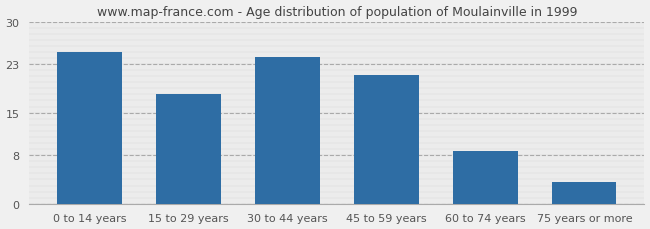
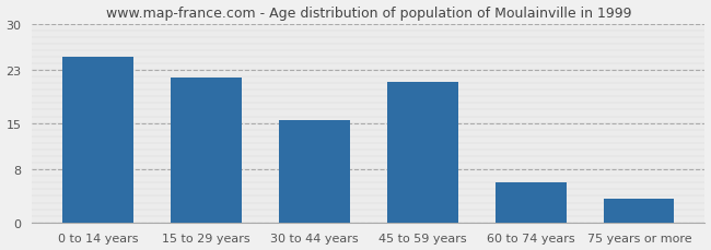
15 to 29 years: 18.0 -> 21.8
30 to 44 years: 24.2 -> 15.4
60 to 74 years: 8.7 -> 6.0
